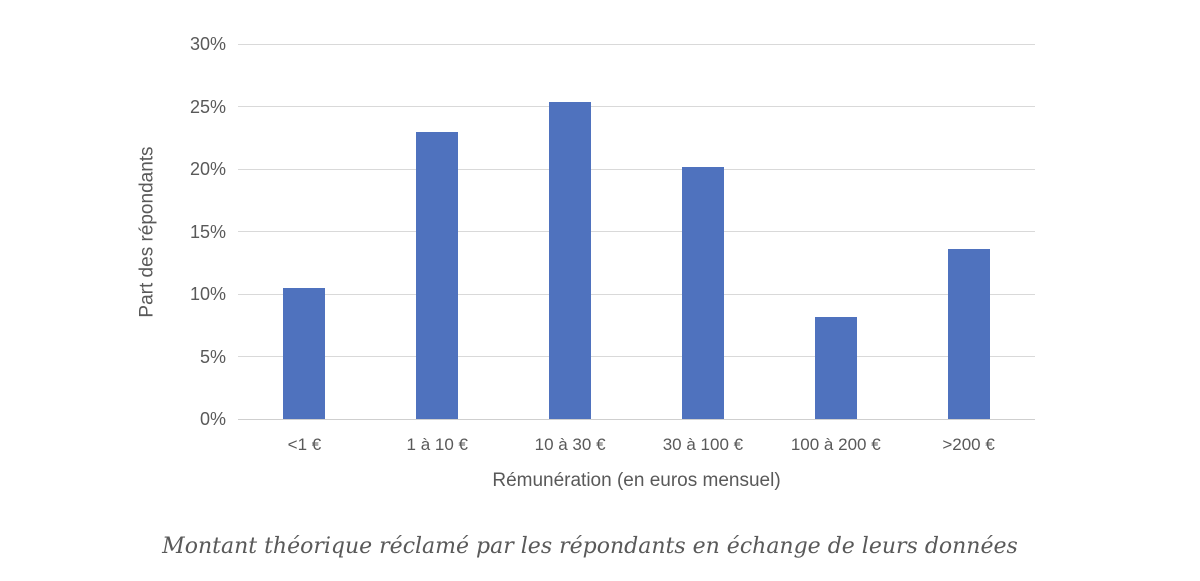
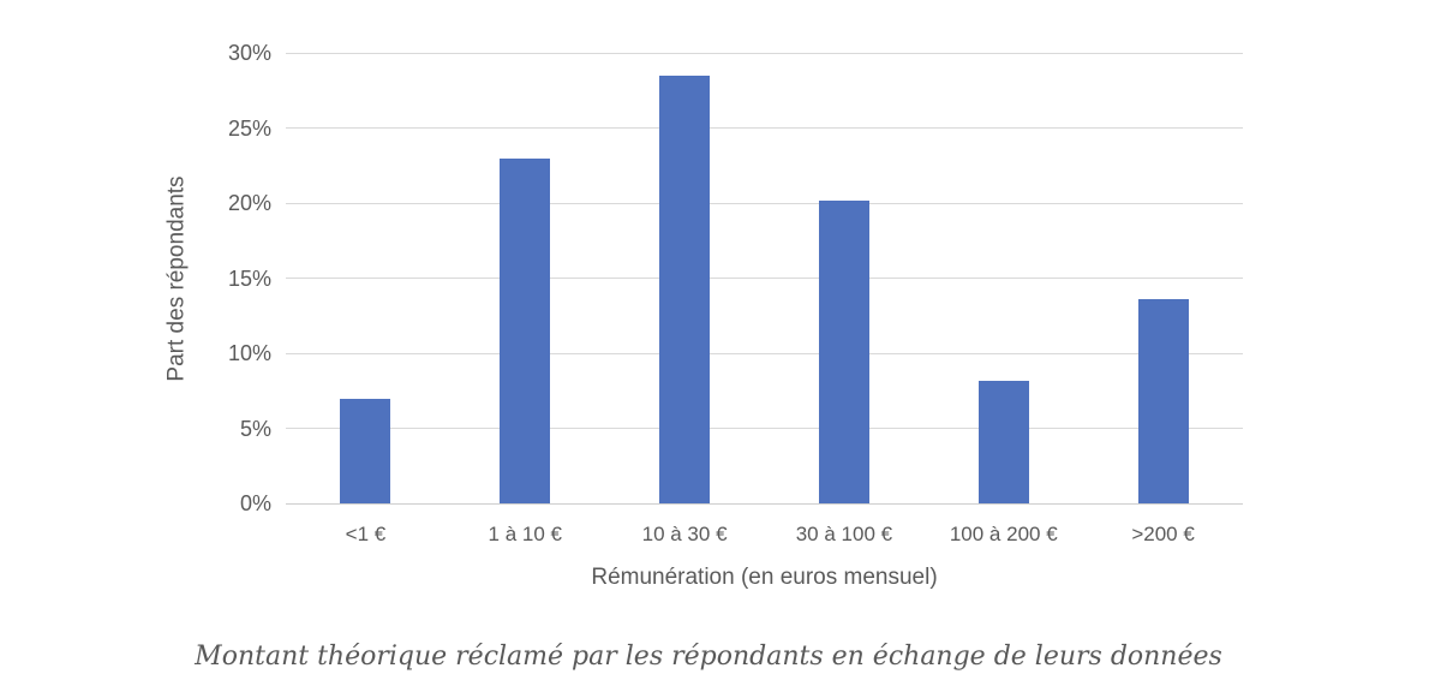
<1 €: 10.5% -> 7.0%
10 à 30 €: 25.4% -> 28.5%
